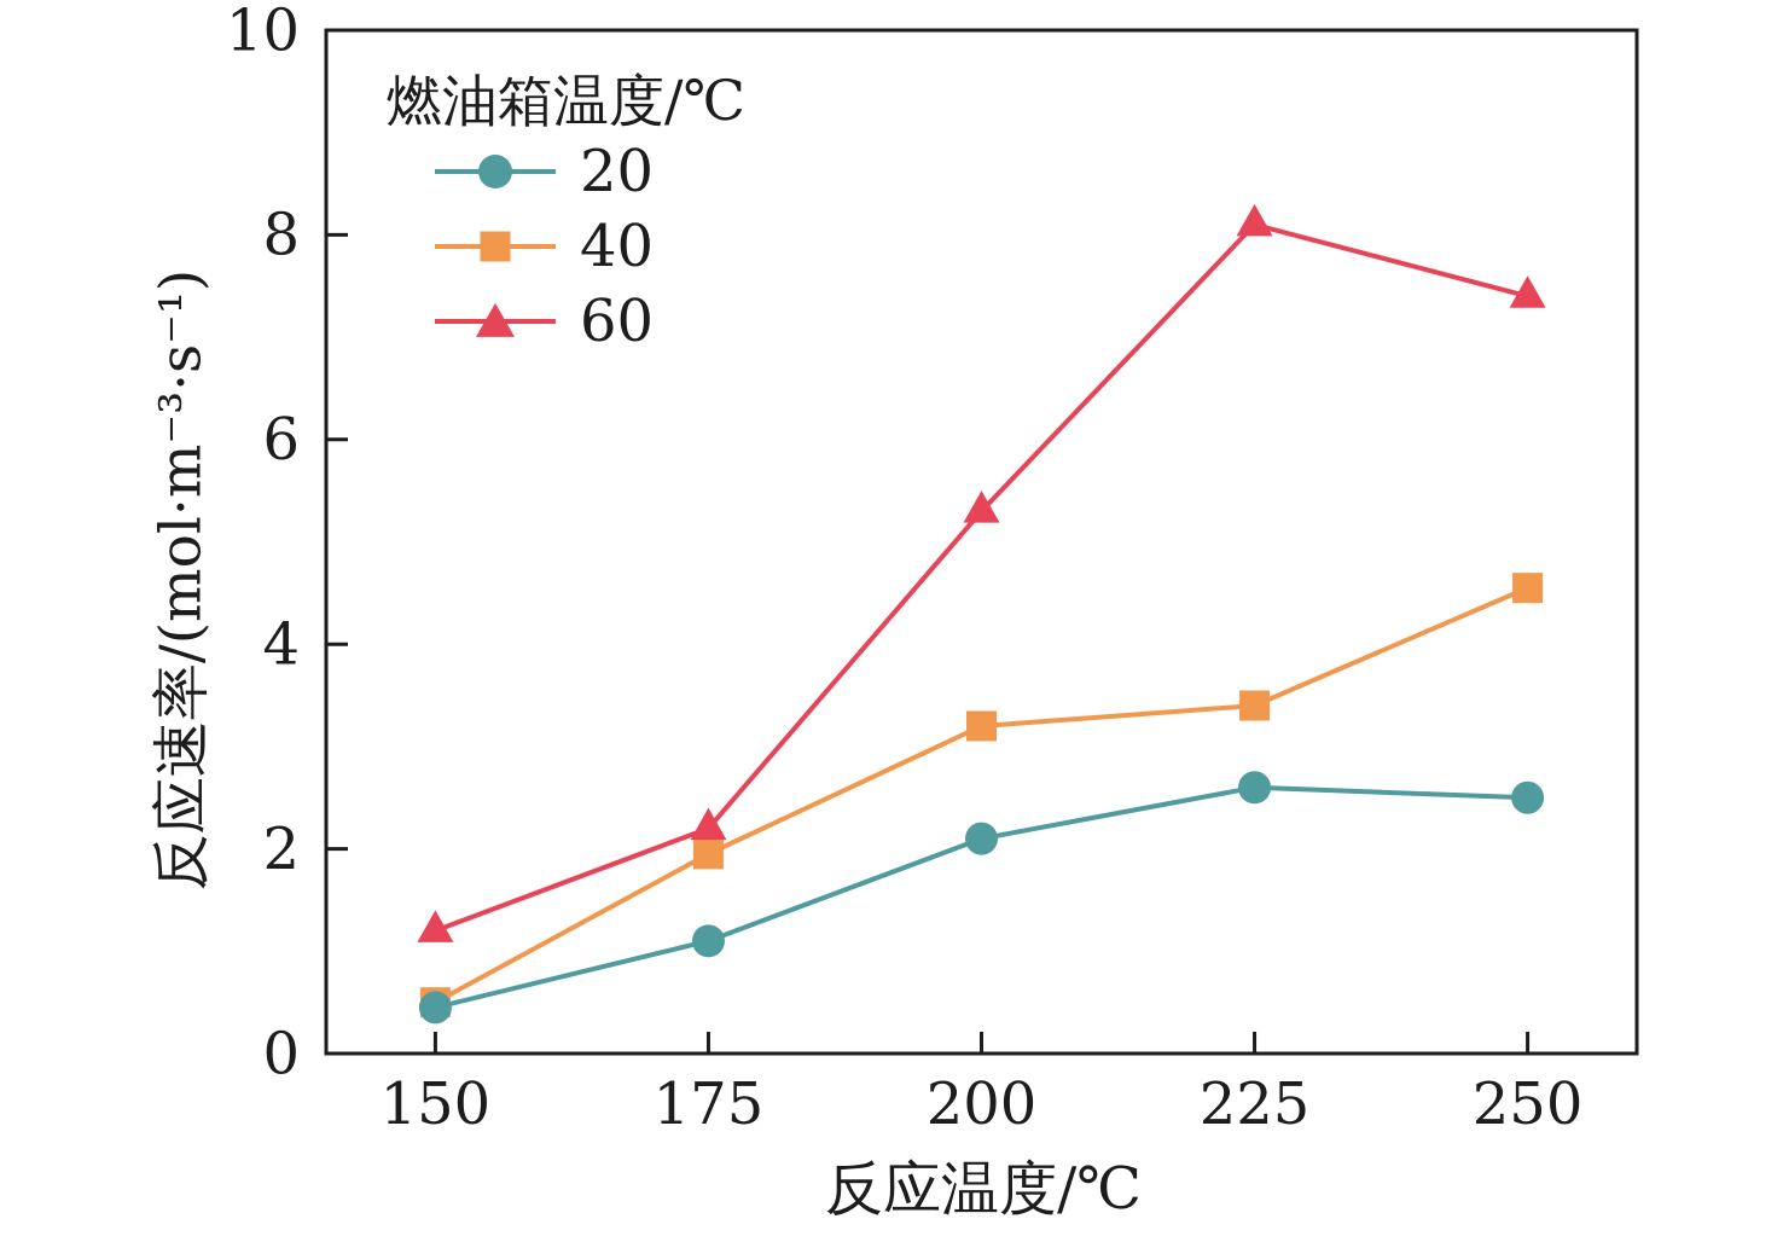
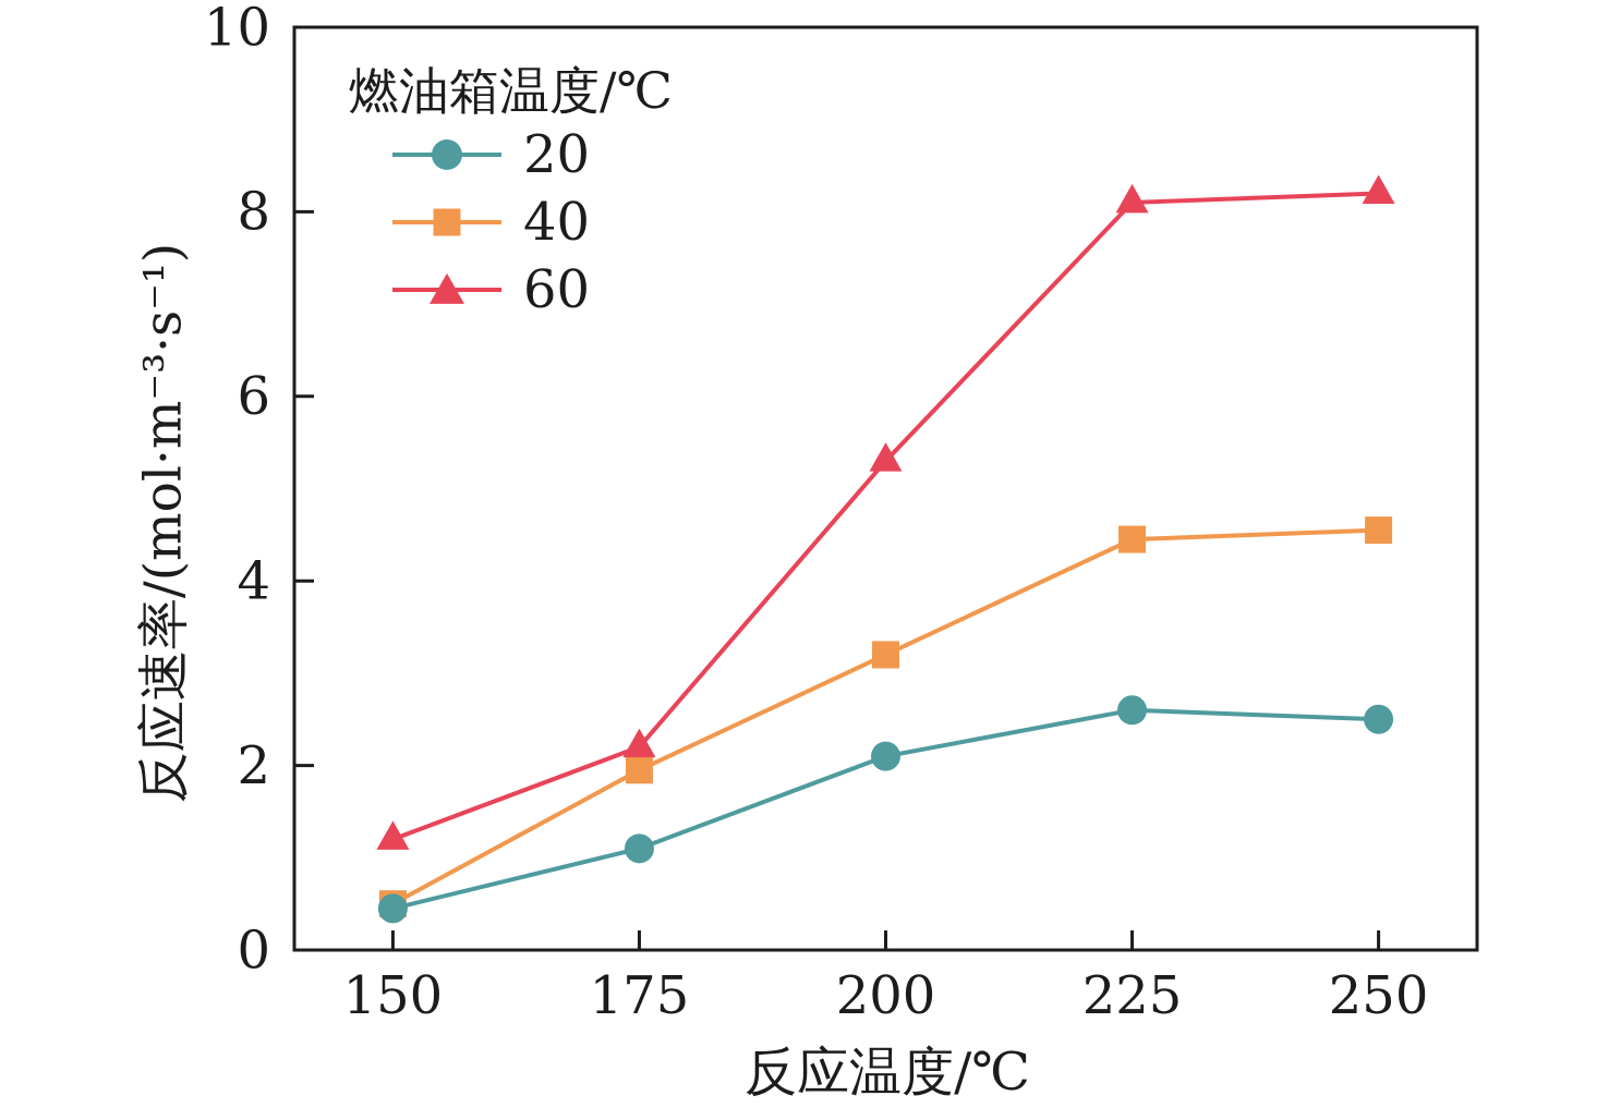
40/225: 3.4 -> 4.5
60/250: 7.4 -> 8.2
